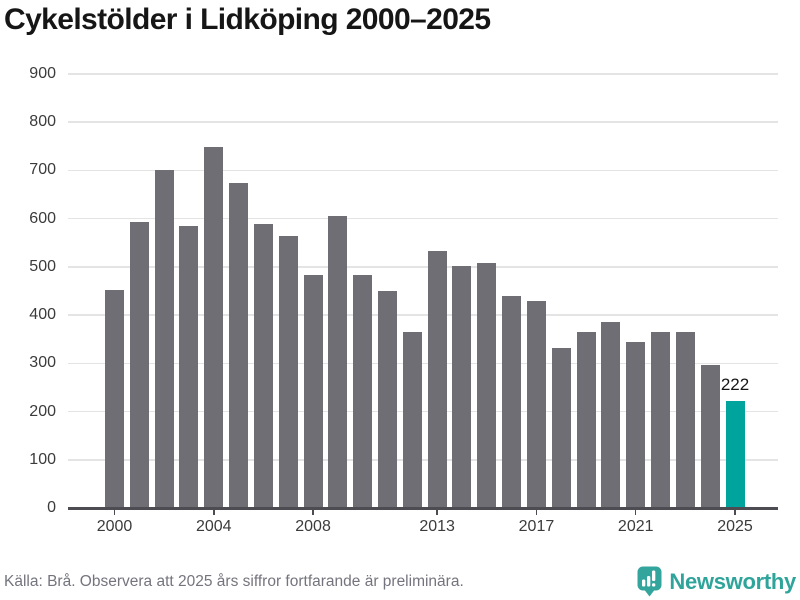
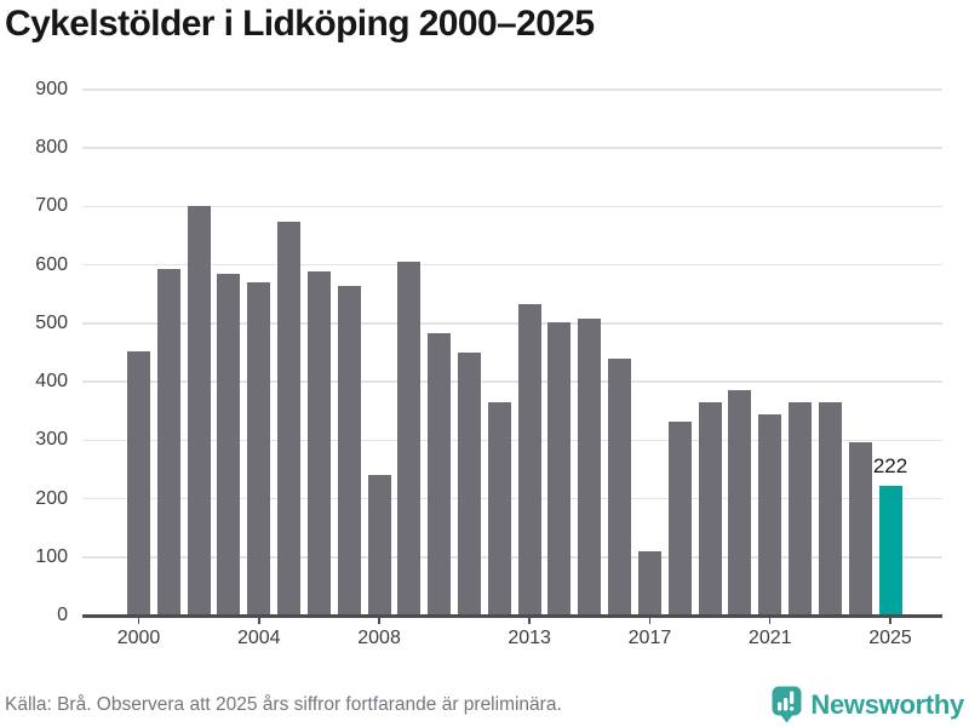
2004: 750 -> 570
2008: 480 -> 240
2017: 430 -> 110
